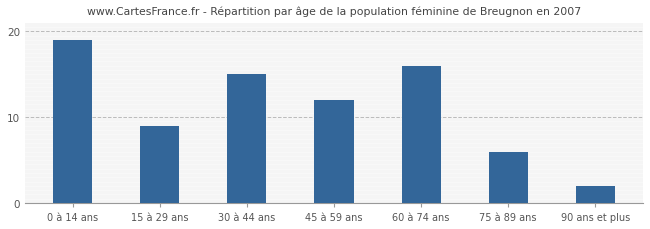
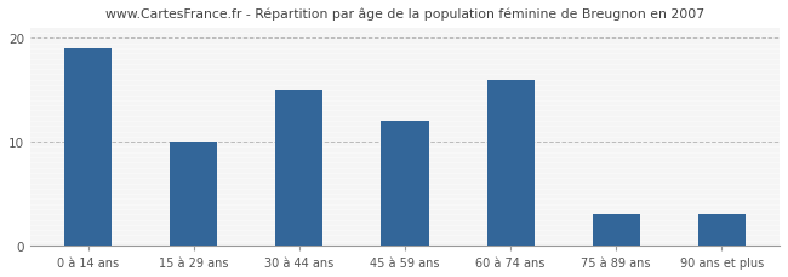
15 à 29 ans: 9 -> 10
75 à 89 ans: 6 -> 3
90 ans et plus: 2 -> 3
